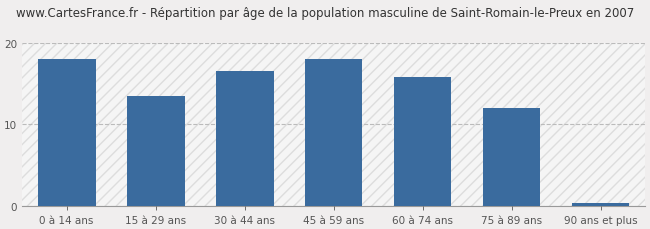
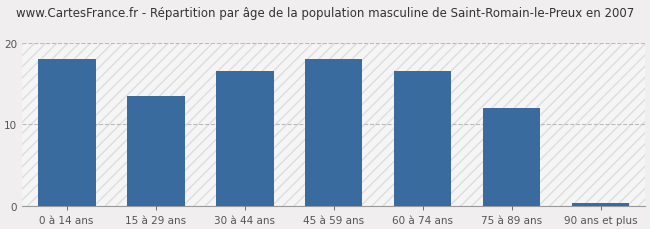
60 à 74 ans: 15.8 -> 16.5
